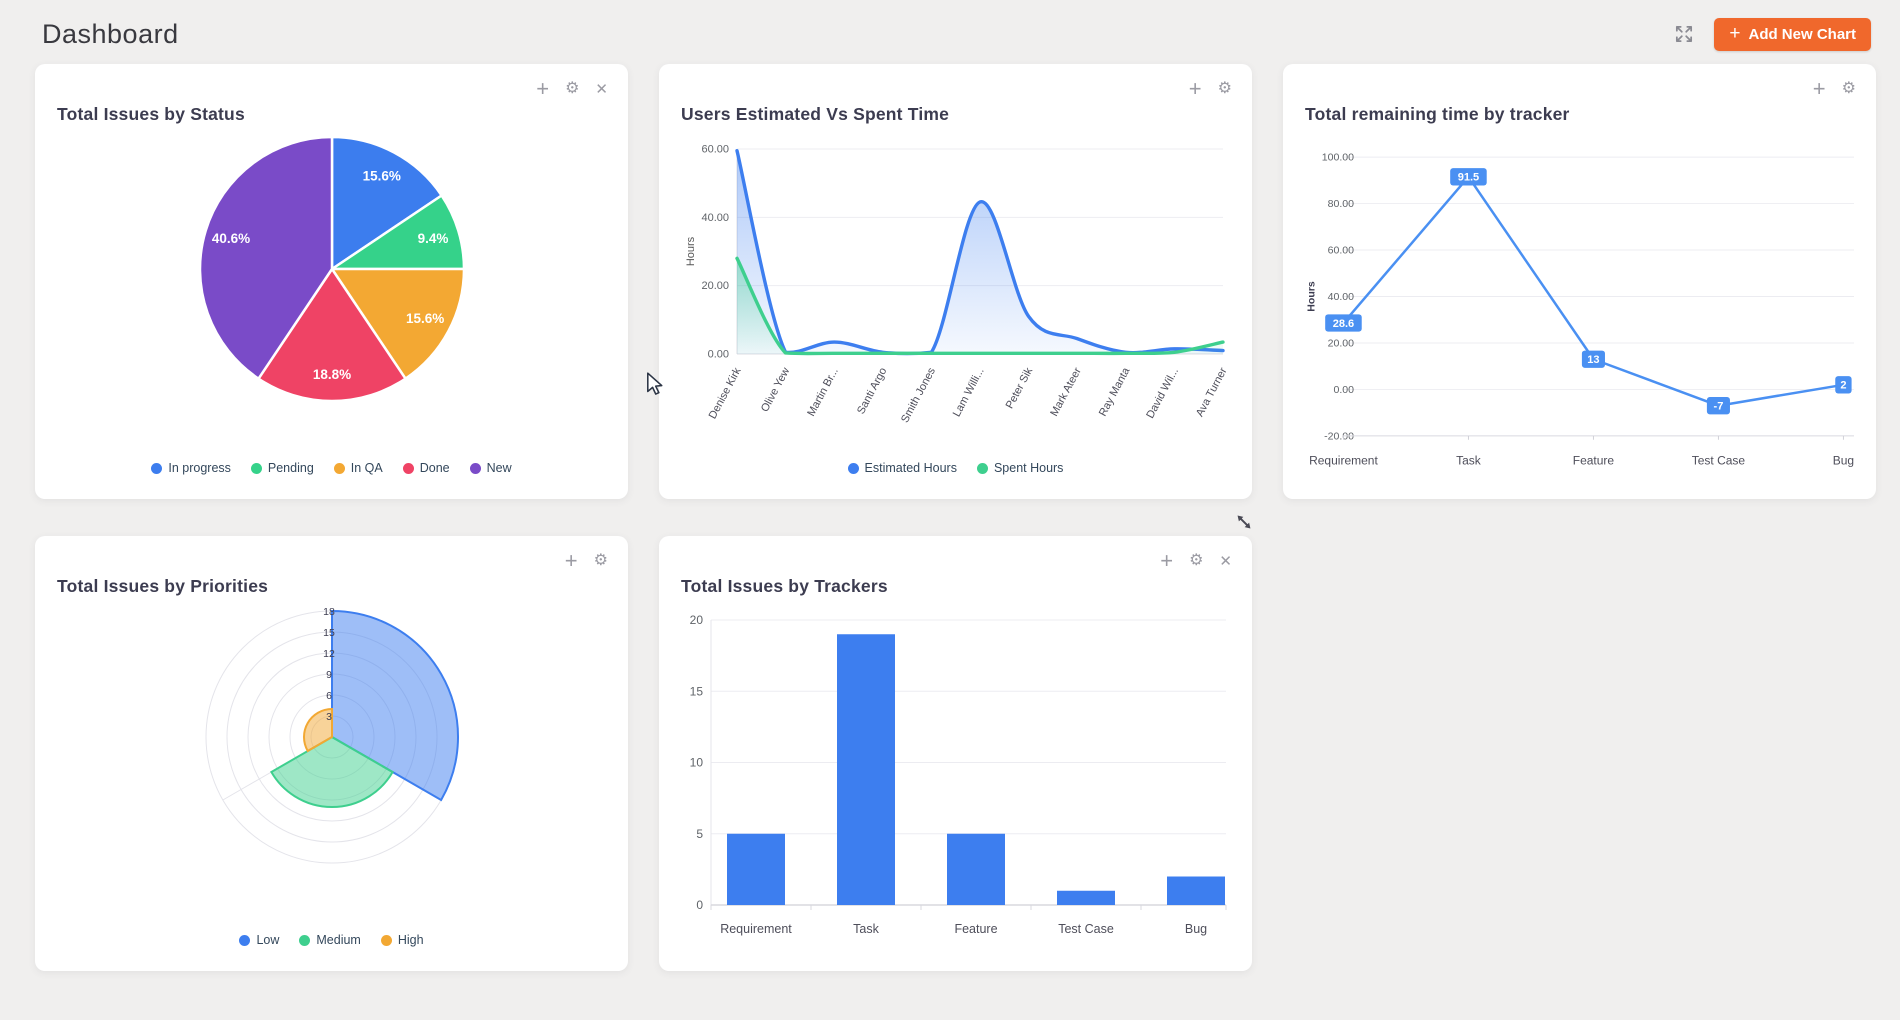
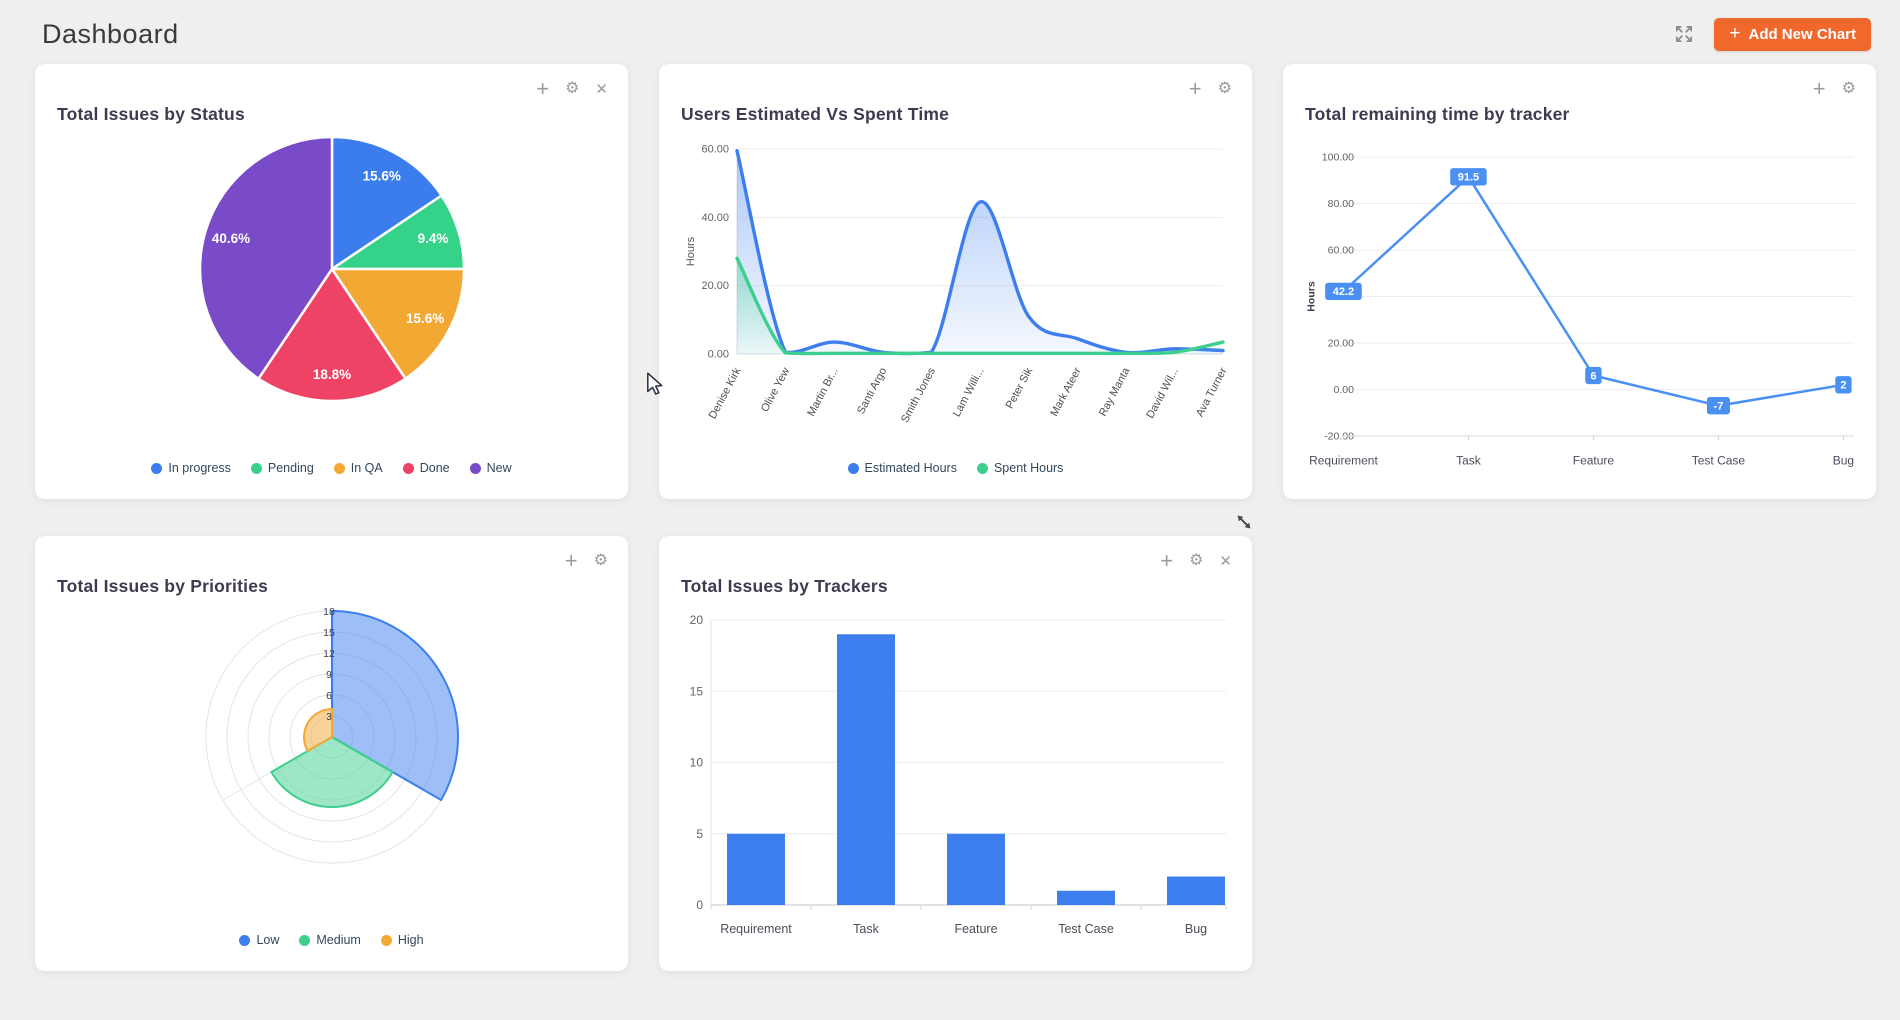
Total remaining time by tracker/Requirement: 28.6 -> 42.2
Total remaining time by tracker/Feature: 13 -> 6
